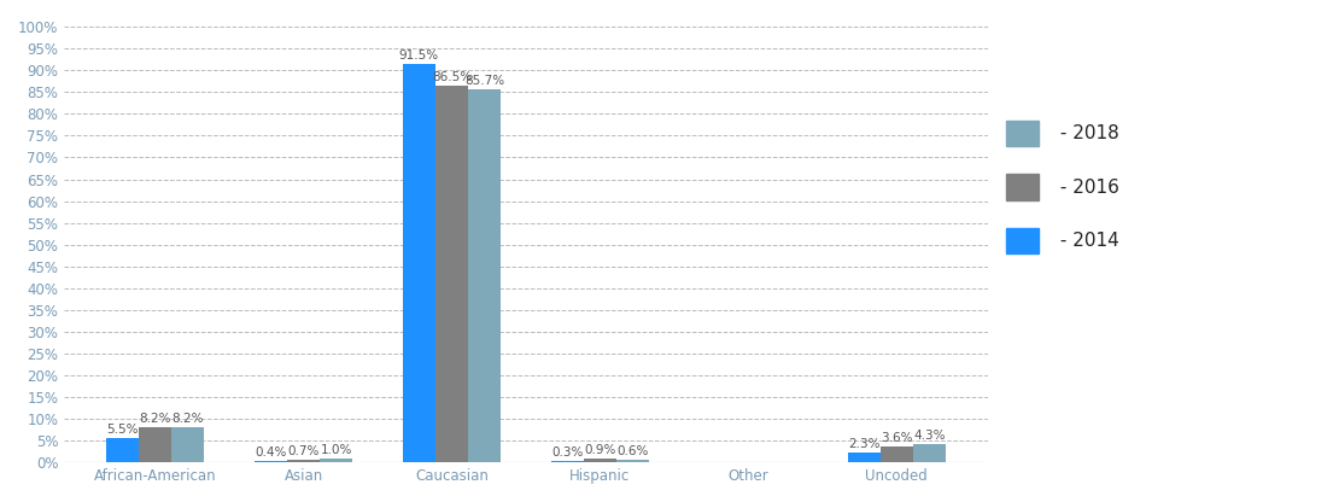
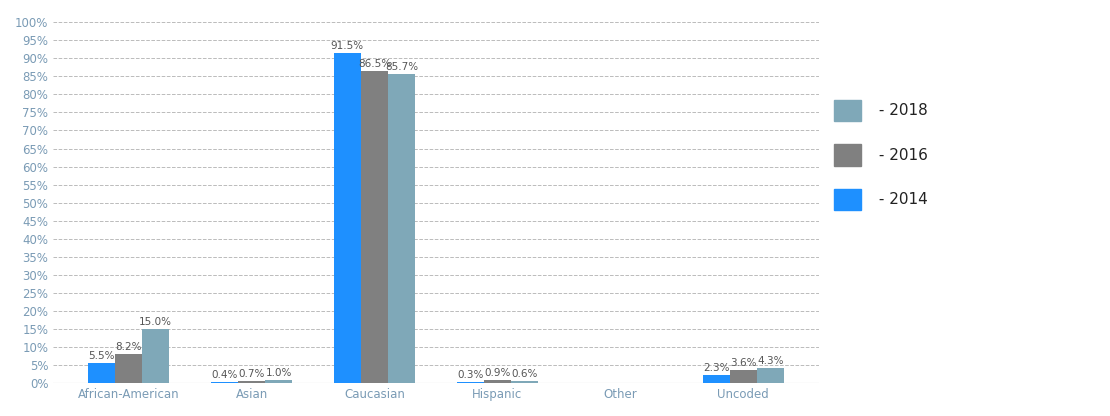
- 2018/African-American: 8.2% -> 15.0%
